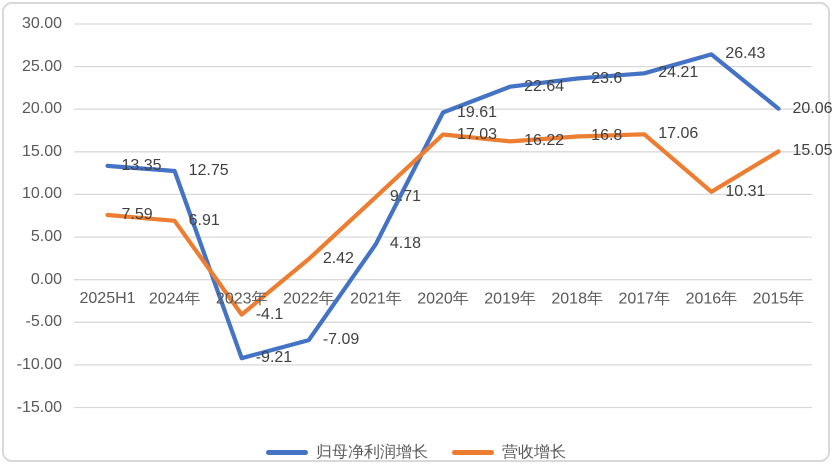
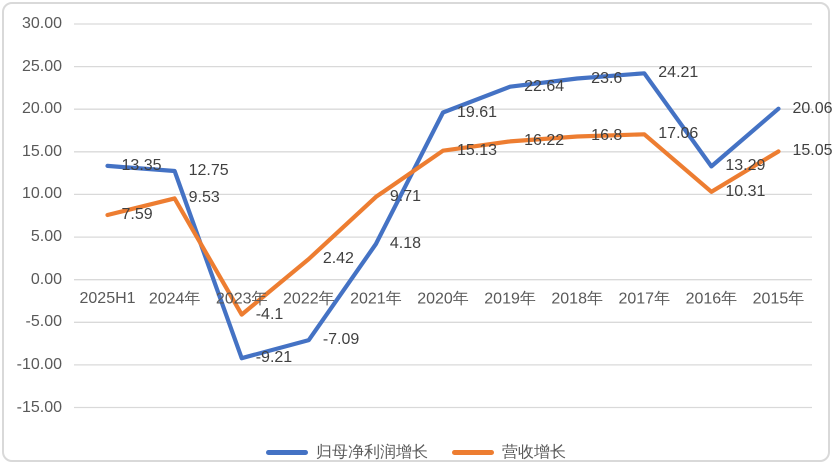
营收增长/2024年: 6.91 -> 9.53
营收增长/2020年: 17.03 -> 15.13
归母净利润增长/2016年: 26.43 -> 13.29
